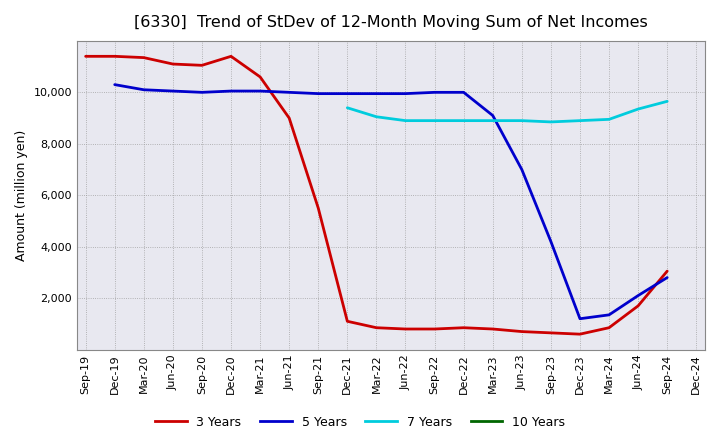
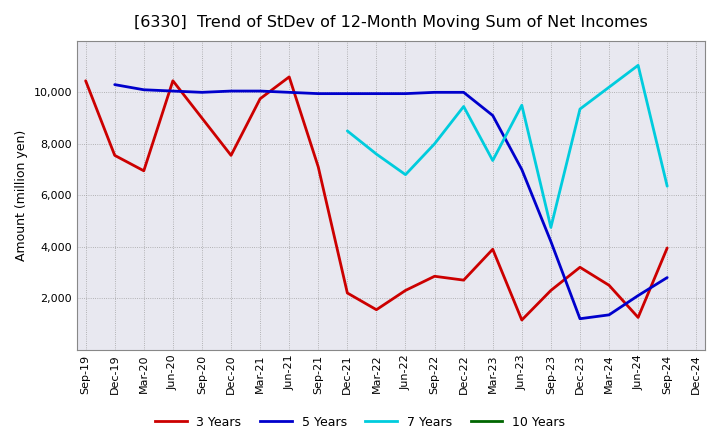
3 Years/Sep-19: 11,400 -> 10,450
3 Years/Dec-19: 11,400 -> 7,550
3 Years/Mar-20: 11,350 -> 6,950
3 Years/Jun-20: 11,100 -> 10,450
3 Years/Sep-20: 11,050 -> 9,000
3 Years/Dec-20: 11,400 -> 7,550
3 Years/Mar-21: 10,600 -> 9,750
3 Years/Jun-21: 9,000 -> 10,600
3 Years/Sep-21: 5,500 -> 7,100
3 Years/Dec-21: 1,100 -> 2,200
7 Years/Dec-21: 9,400 -> 8,500
3 Years/Mar-22: 850 -> 1,550
7 Years/Mar-22: 9,050 -> 7,600
3 Years/Jun-22: 800 -> 2,300
7 Years/Jun-22: 8,900 -> 6,800
3 Years/Sep-22: 800 -> 2,850
7 Years/Sep-22: 8,900 -> 8,000
3 Years/Dec-22: 850 -> 2,700
7 Years/Dec-22: 8,900 -> 9,450
3 Years/Mar-23: 800 -> 3,900
7 Years/Mar-23: 8,900 -> 7,350
3 Years/Jun-23: 700 -> 1,150
7 Years/Jun-23: 8,900 -> 9,500
3 Years/Sep-23: 650 -> 2,300
7 Years/Sep-23: 8,850 -> 4,750
3 Years/Dec-23: 600 -> 3,200
7 Years/Dec-23: 8,900 -> 9,350
3 Years/Mar-24: 850 -> 2,500
7 Years/Mar-24: 8,950 -> 10,200
3 Years/Jun-24: 1,700 -> 1,250
7 Years/Jun-24: 9,350 -> 11,050
3 Years/Sep-24: 3,050 -> 3,950
7 Years/Sep-24: 9,650 -> 6,350
